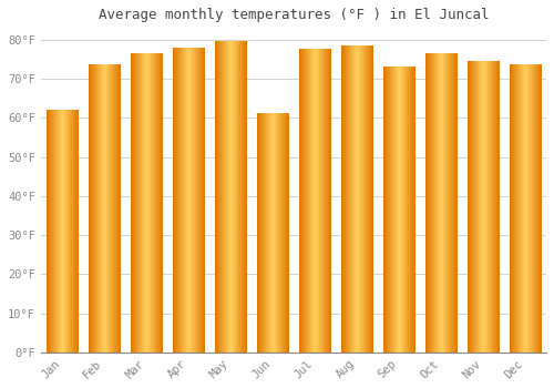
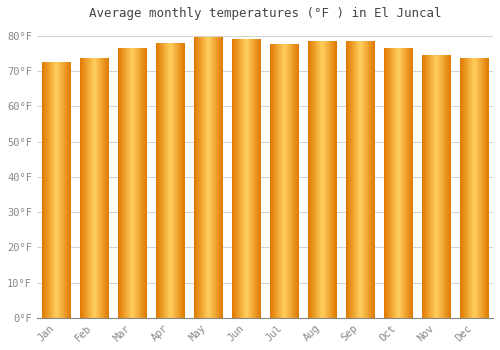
Jan: 62.0°F -> 72.5°F
Jun: 61.0°F -> 79.0°F
Sep: 73.0°F -> 78.5°F
